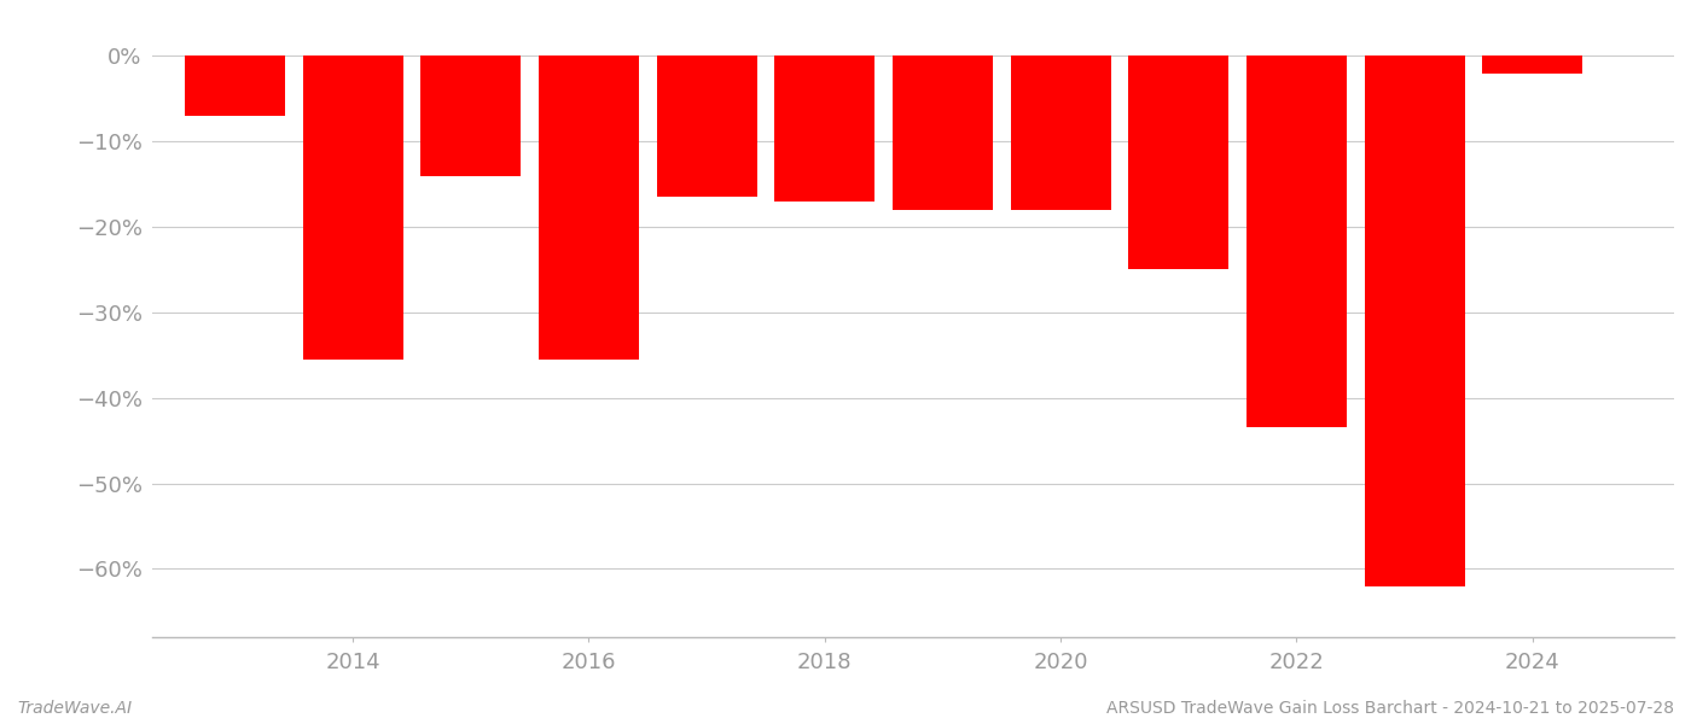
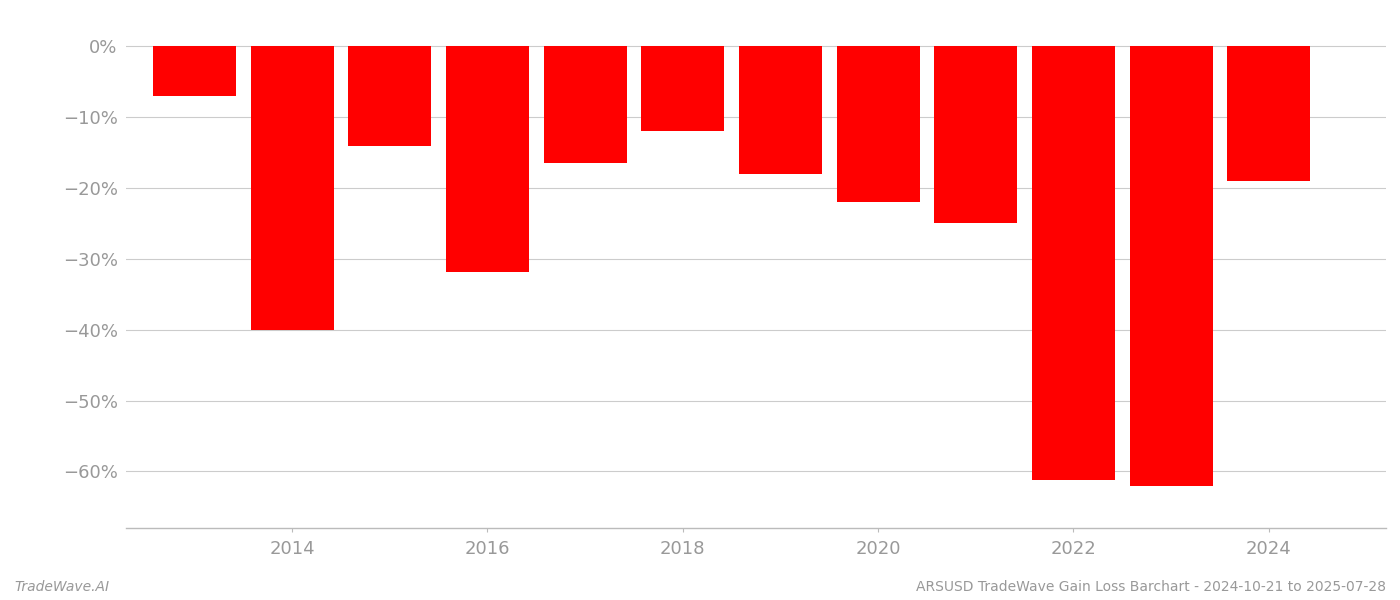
2014: -35.5% -> -40.0%
2016: -35.5% -> -31.8%
2018: -17.0% -> -12.0%
2020: -18.0% -> -22.0%
2022: -43.5% -> -61.2%
2024: -2.0% -> -19.0%
